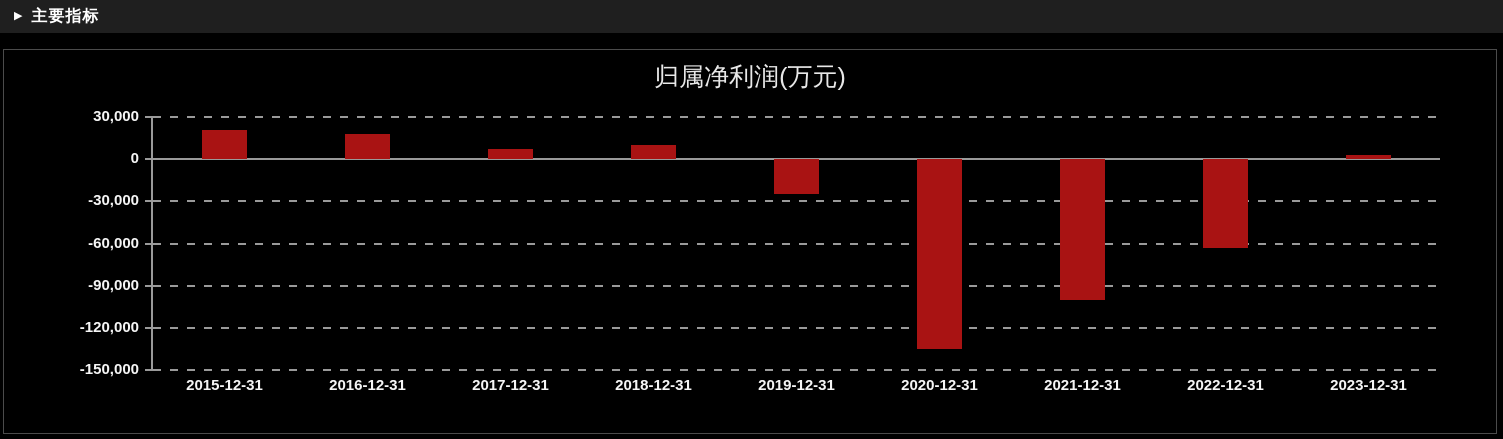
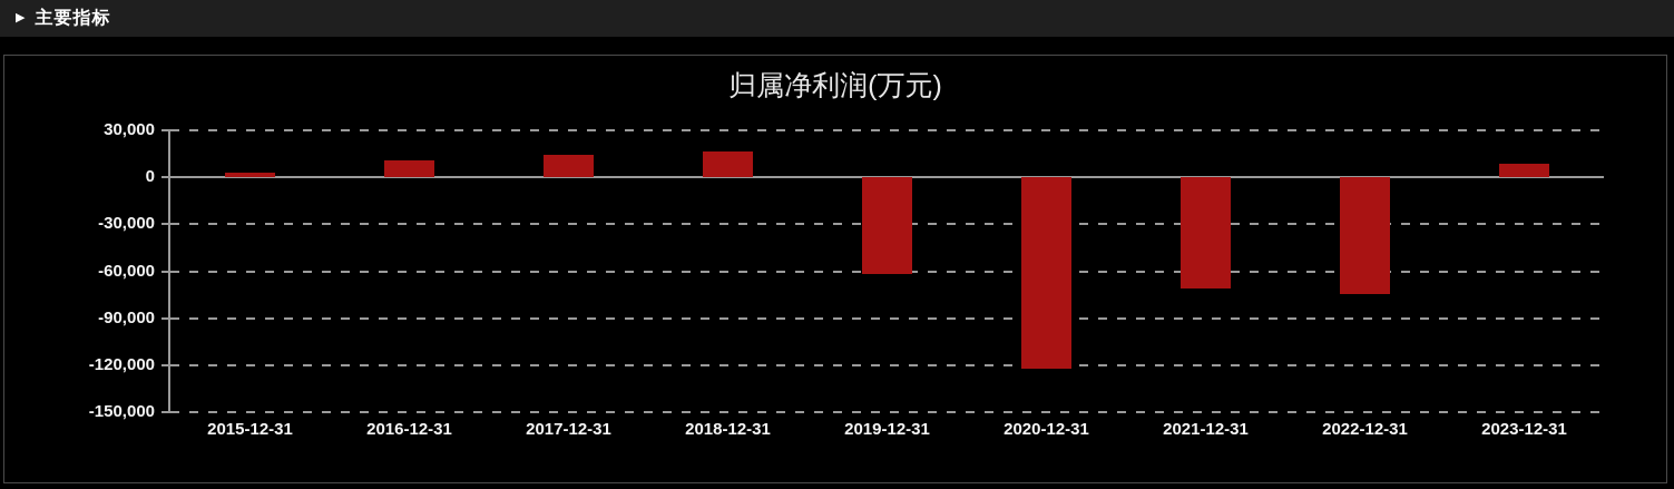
2015-12-31: 21000 -> 3000
2016-12-31: 18000 -> 11000
2017-12-31: 7000 -> 14000
2018-12-31: 10000 -> 16000
2019-12-31: -25000 -> -62000
2020-12-31: -135000 -> -122000
2021-12-31: -100000 -> -71000
2022-12-31: -63000 -> -74000
2023-12-31: 3000 -> 9000
